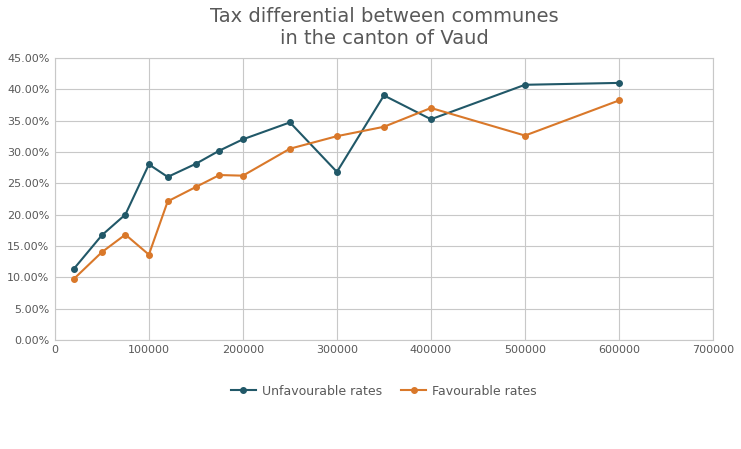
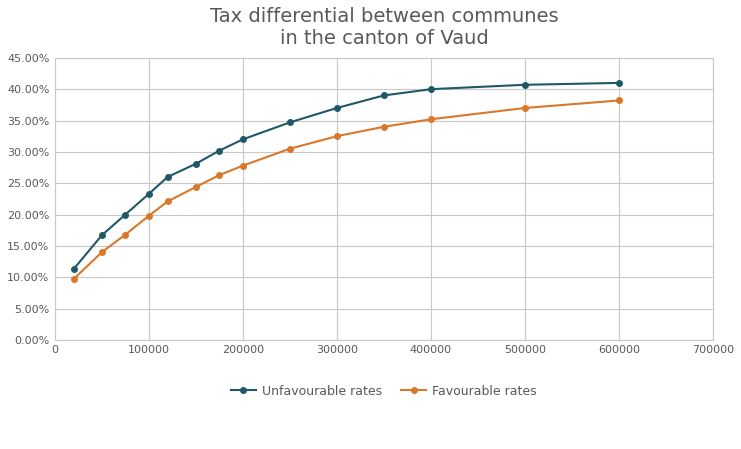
Unfavourable rates/100000: 28.0% -> 23.3%
Favourable rates/100000: 13.6% -> 19.8%
Favourable rates/200000: 26.2% -> 27.8%
Unfavourable rates/300000: 26.8% -> 37.0%
Unfavourable rates/400000: 35.2% -> 40.0%
Favourable rates/400000: 37.0% -> 35.2%
Favourable rates/500000: 32.6% -> 37.0%
